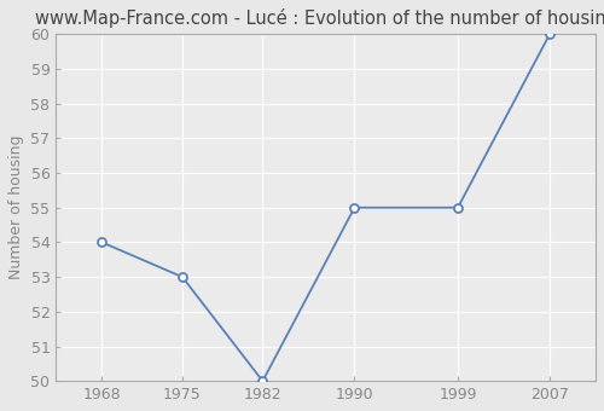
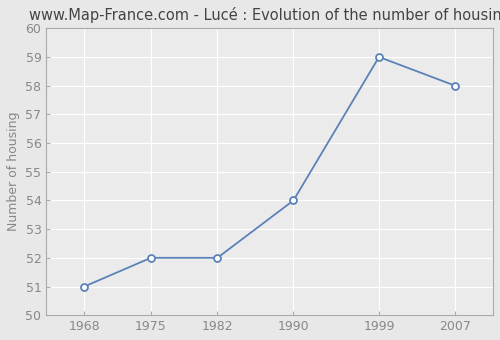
1968: 54 -> 51
1975: 53 -> 52
1982: 50 -> 52
1990: 55 -> 54
1999: 55 -> 59
2007: 60 -> 58
